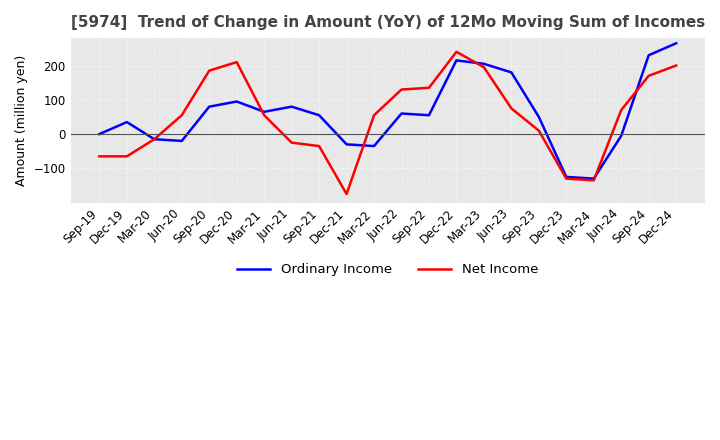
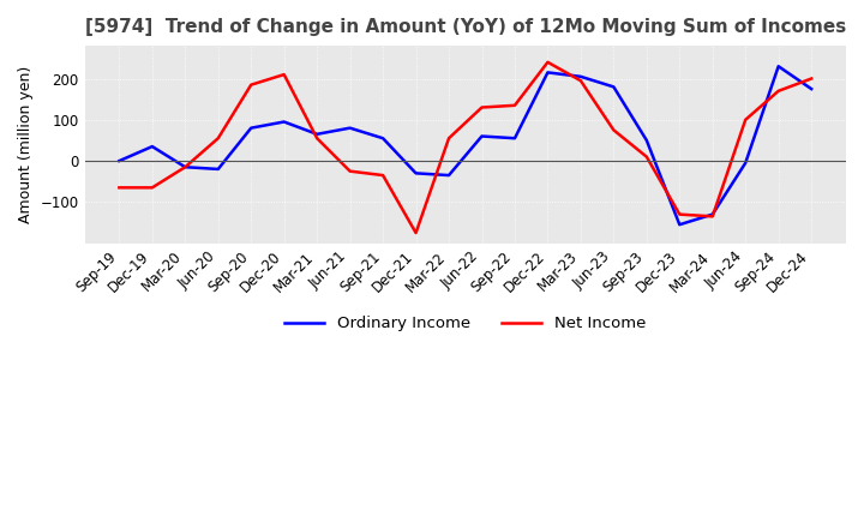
Ordinary Income/Dec-23: -125 -> -155
Net Income/Jun-24: 70 -> 100
Ordinary Income/Dec-24: 265 -> 175
